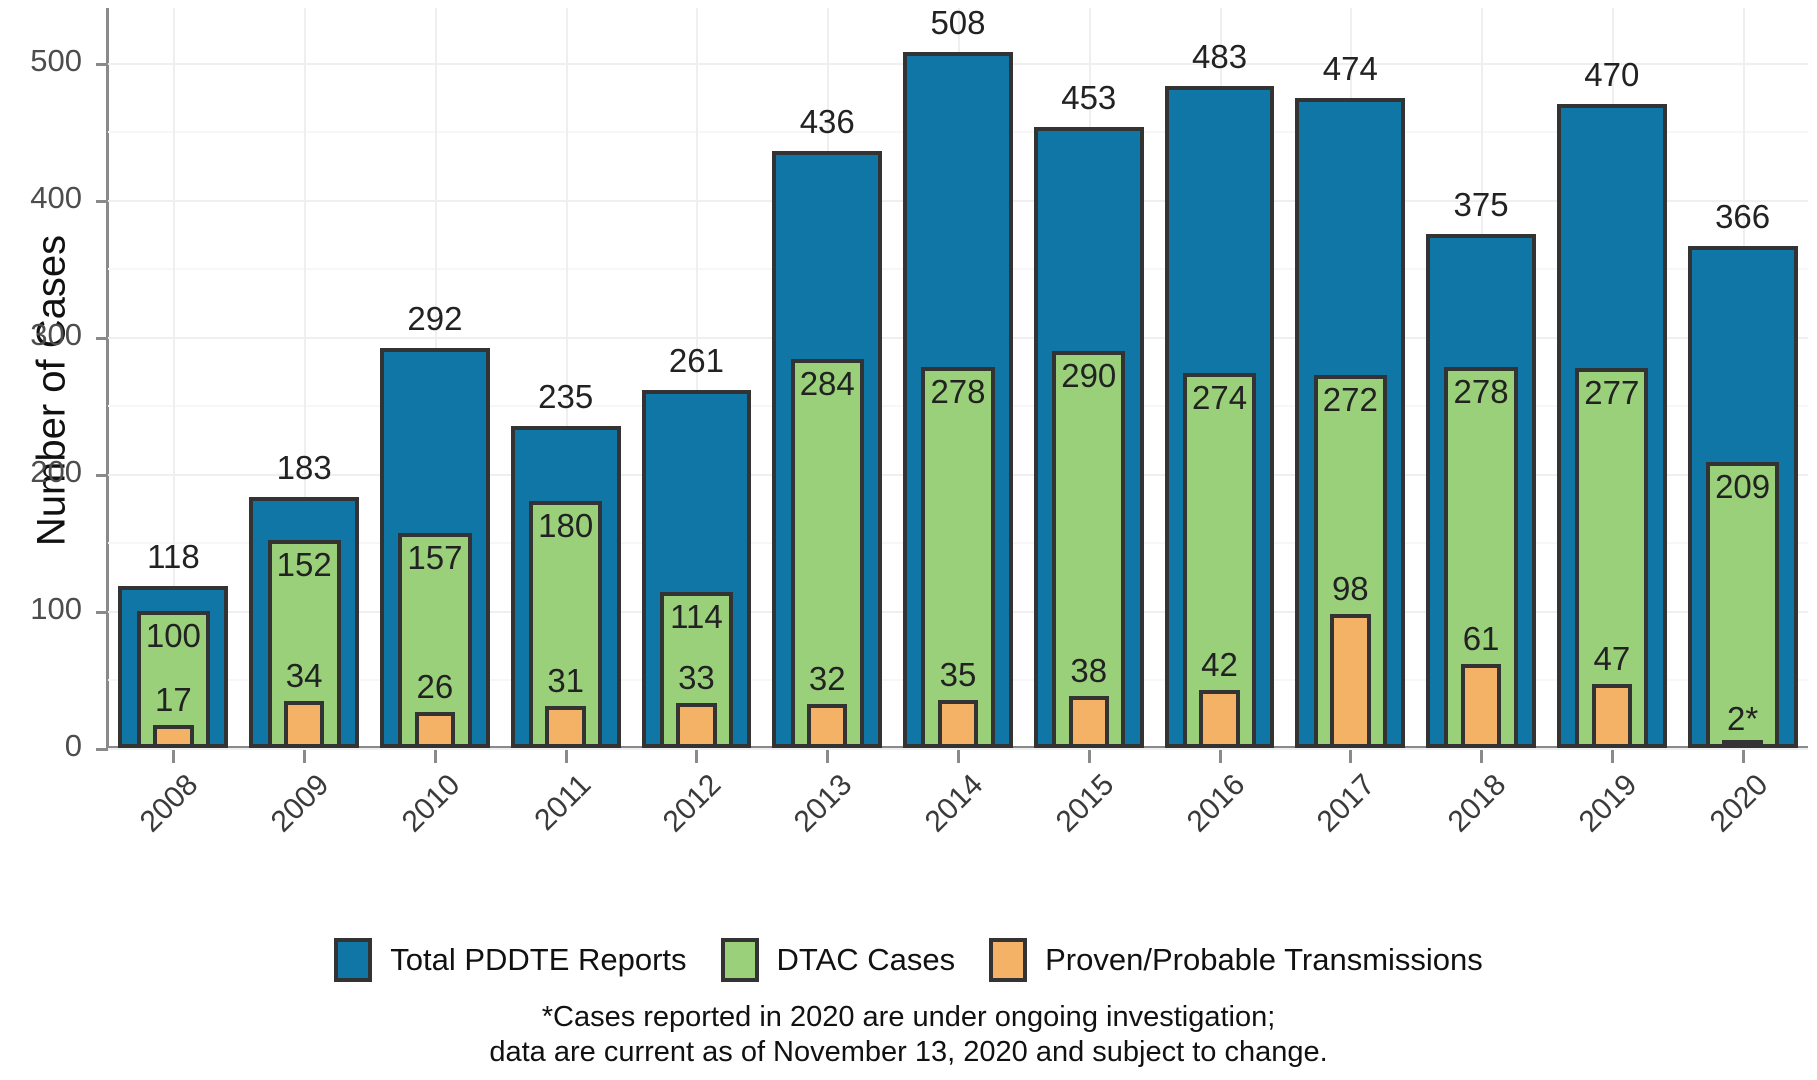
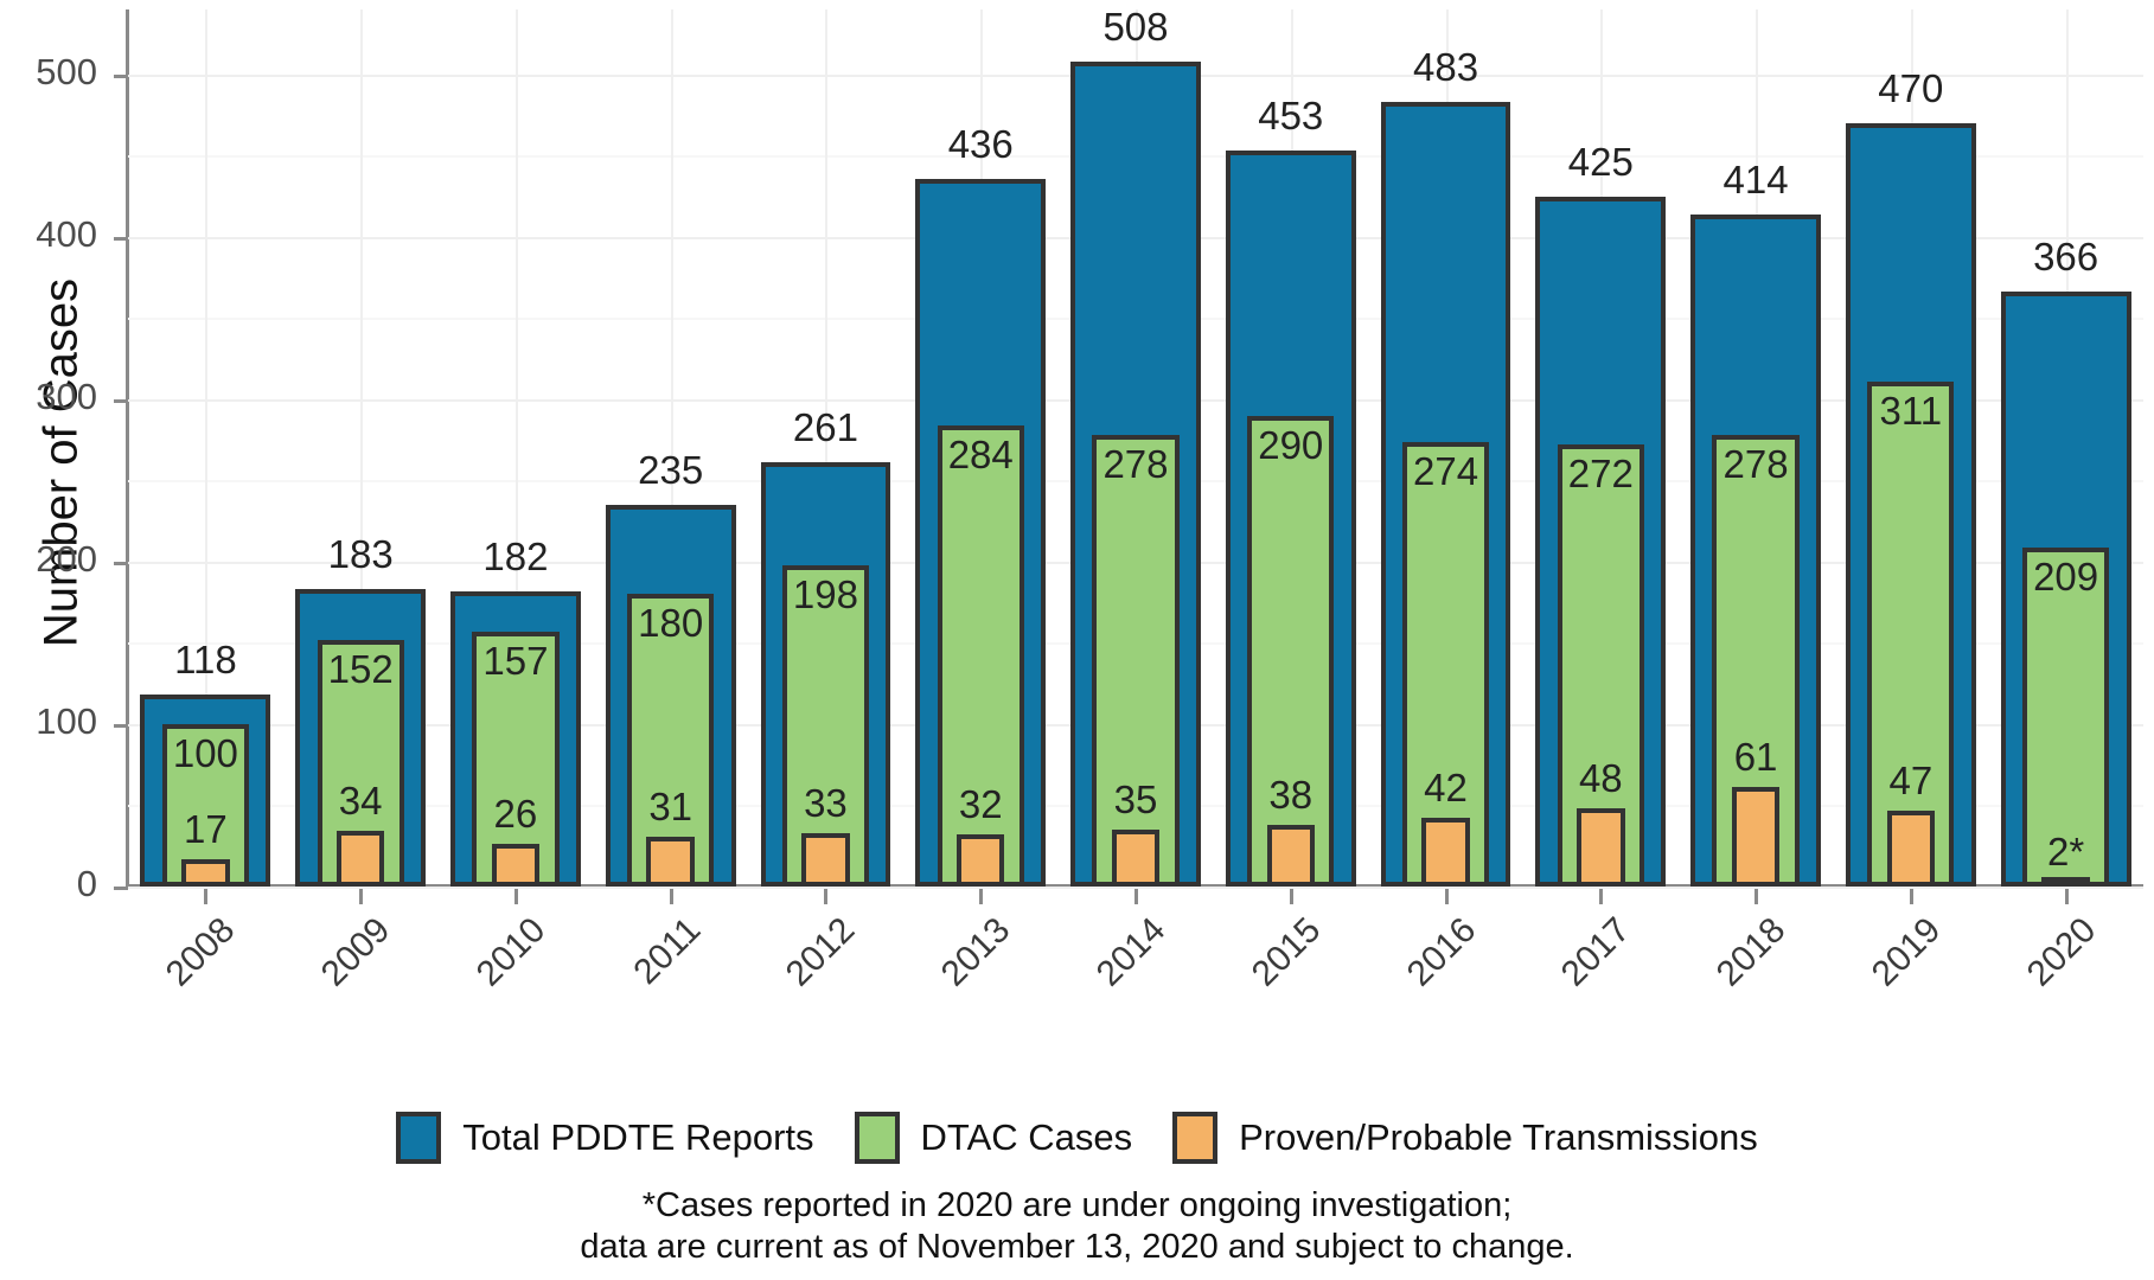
Total PDDTE Reports/2010: 292 -> 182
DTAC Cases/2012: 114 -> 198
Total PDDTE Reports/2017: 474 -> 425
Proven/Probable Transmissions/2017: 98 -> 48
Total PDDTE Reports/2018: 375 -> 414
DTAC Cases/2019: 277 -> 311
